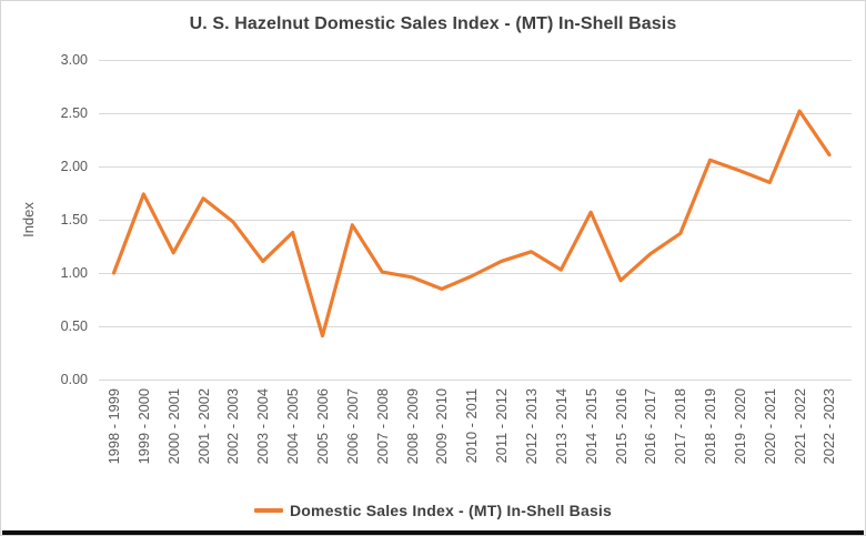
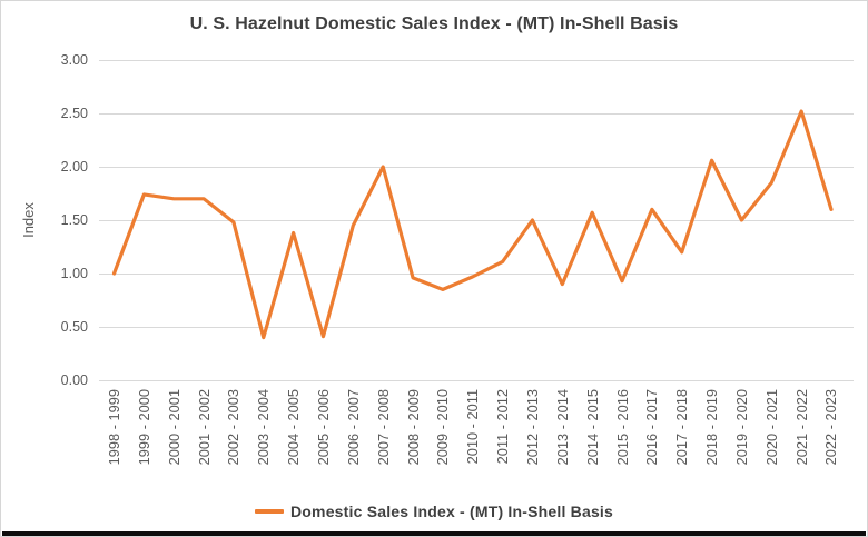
2000 - 2001: 1.2 -> 1.7
2003 - 2004: 1.1 -> 0.4
2007 - 2008: 1.0 -> 2.0
2012 - 2013: 1.2 -> 1.5
2013 - 2014: 1.0 -> 0.9
2016 - 2017: 1.2 -> 1.6
2017 - 2018: 1.4 -> 1.2
2019 - 2020: 2.0 -> 1.5
2022 - 2023: 2.1 -> 1.6
